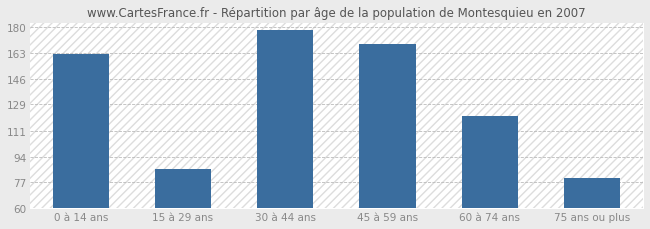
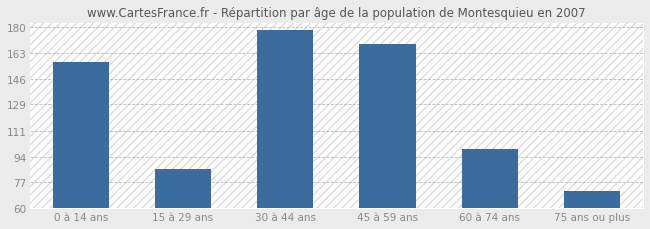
0 à 14 ans: 162 -> 157
60 à 74 ans: 121 -> 99
75 ans ou plus: 80 -> 71
